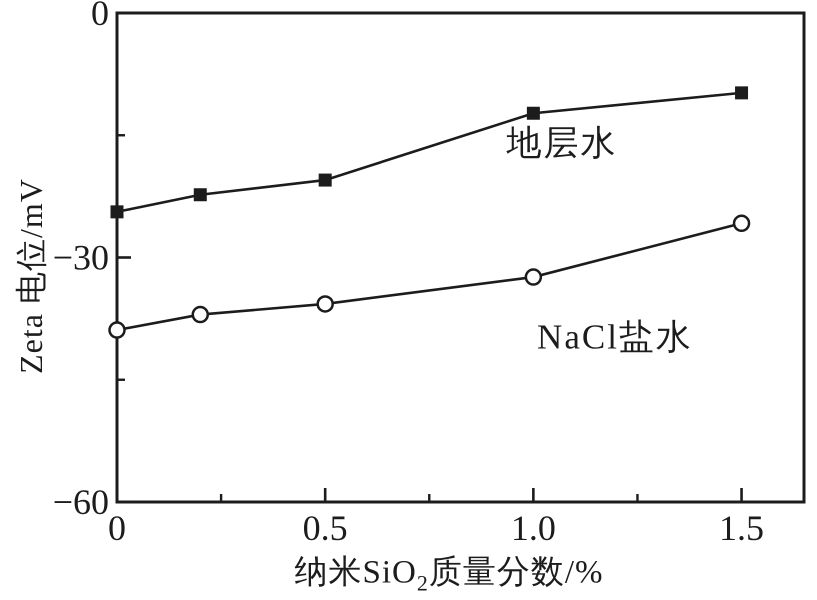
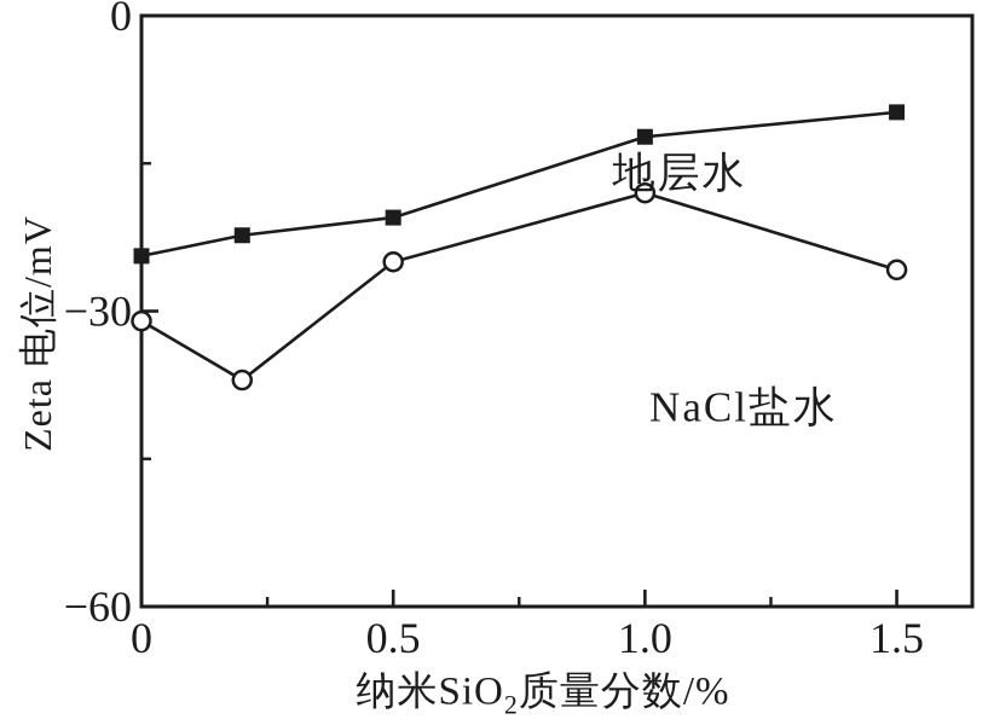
NaCl盐水/0: -39 -> -31
NaCl盐水/0.5: -36 -> -25
NaCl盐水/1.0: -32 -> -18
